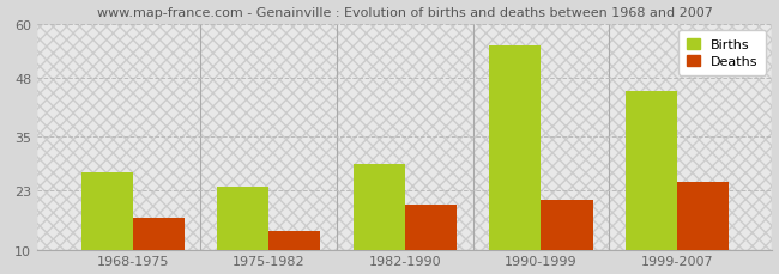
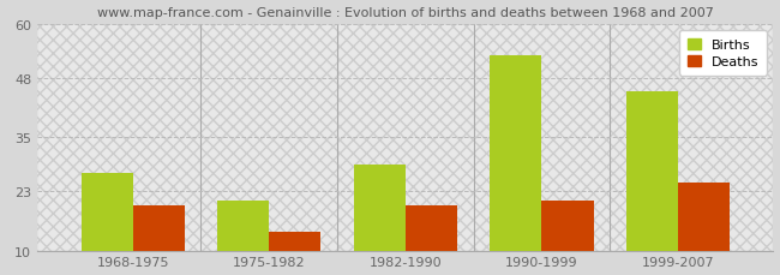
Deaths/1968-1975: 17 -> 20
Births/1975-1982: 24 -> 21
Births/1990-1999: 55 -> 53
